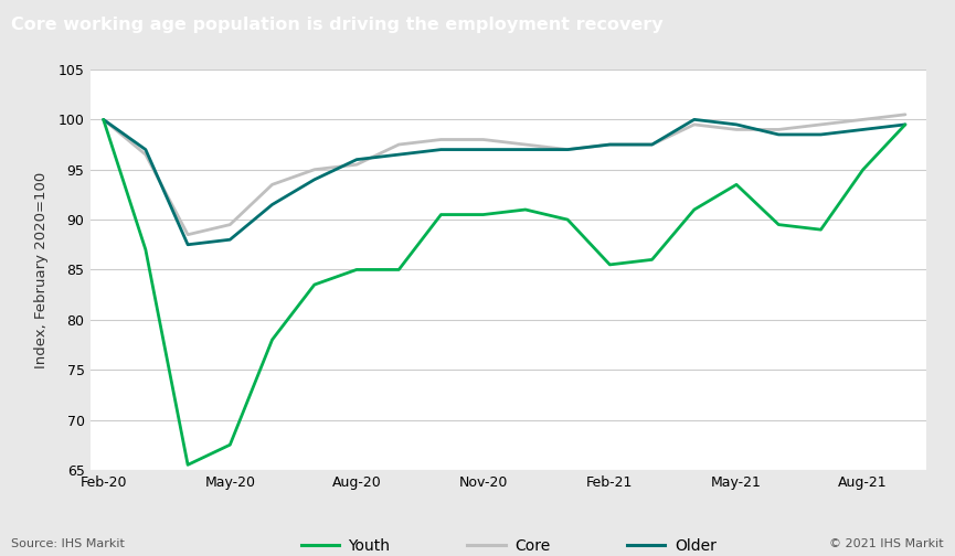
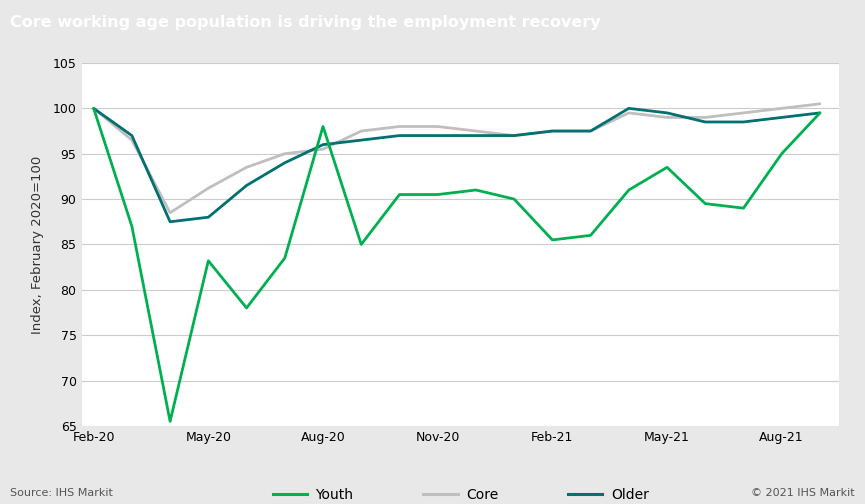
Youth/May-20: 67.5 -> 83.2
Core/May-20: 89.5 -> 91.2
Youth/Aug-20: 85.0 -> 98.0
